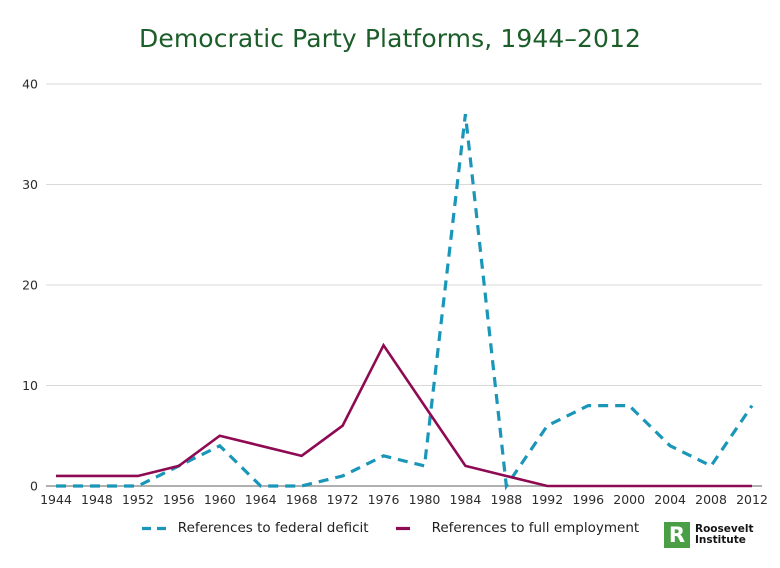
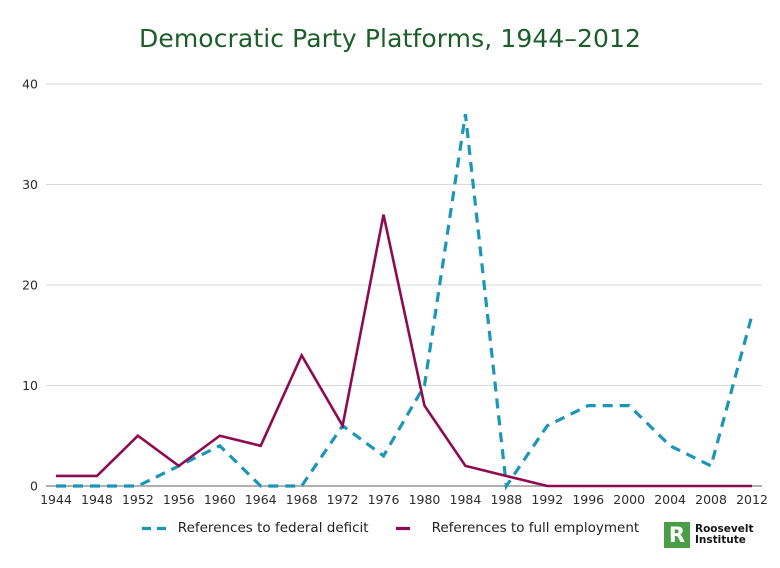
References to full employment/1952: 1 -> 5
References to full employment/1968: 3 -> 13
References to federal deficit/1972: 1 -> 6
References to full employment/1976: 14 -> 27
References to federal deficit/1980: 2 -> 10
References to federal deficit/2012: 8 -> 17
